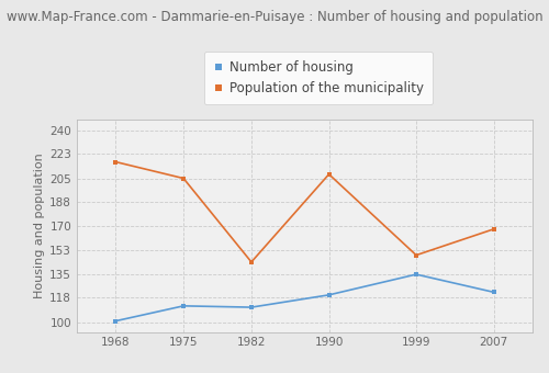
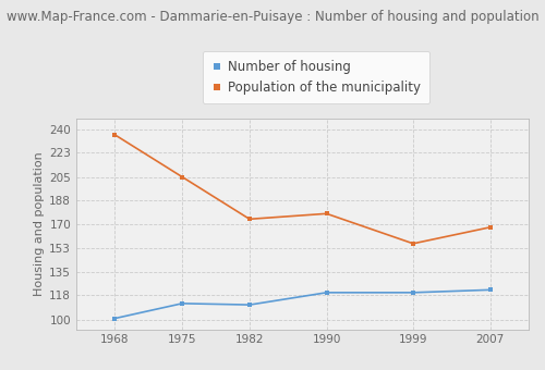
Population of the municipality/1968: 217 -> 236
Population of the municipality/1982: 144 -> 174
Population of the municipality/1990: 208 -> 178
Number of housing/1999: 135 -> 120
Population of the municipality/1999: 149 -> 156
